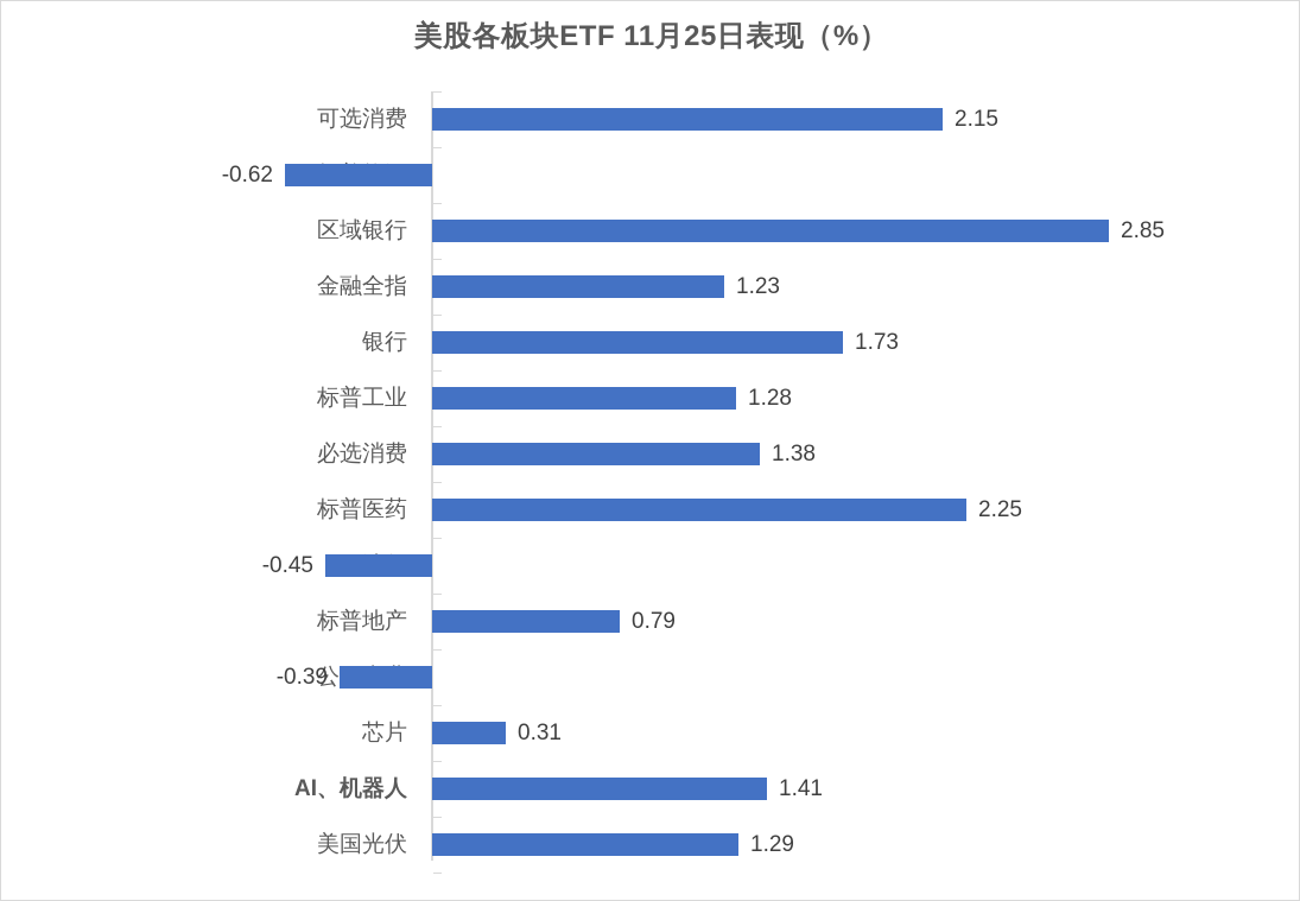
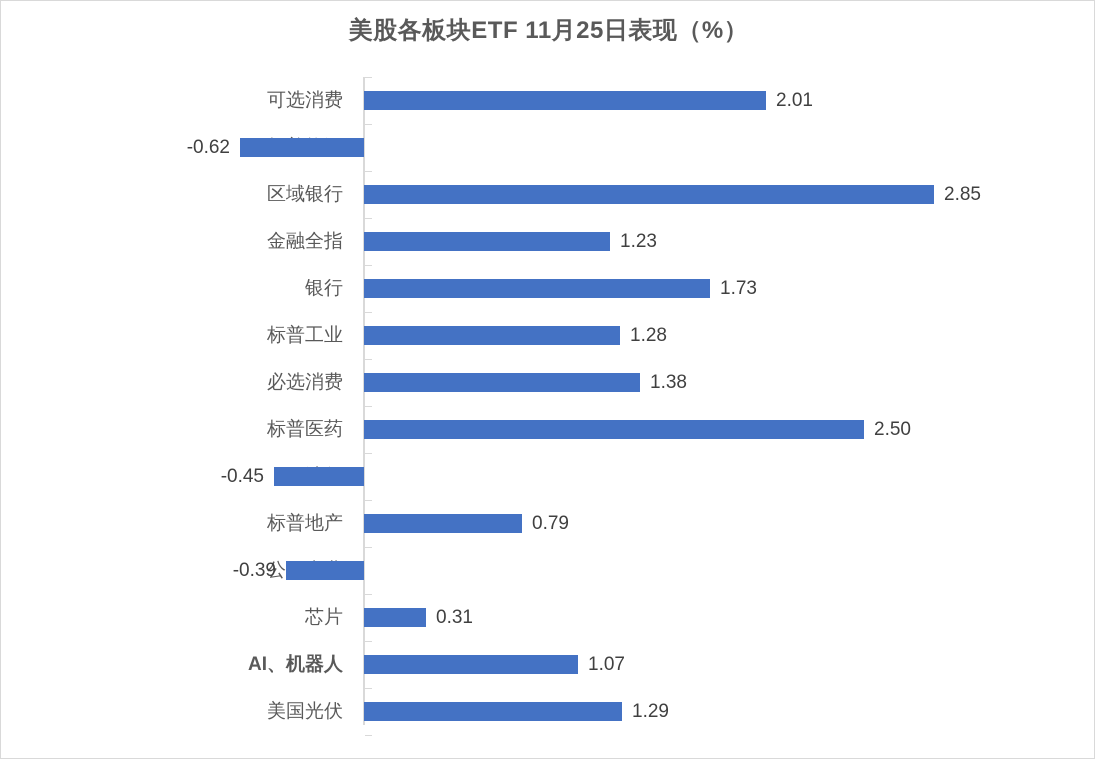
可选消费: 2.15 -> 2.01
标普医药: 2.25 -> 2.50
AI、机器人: 1.41 -> 1.07
